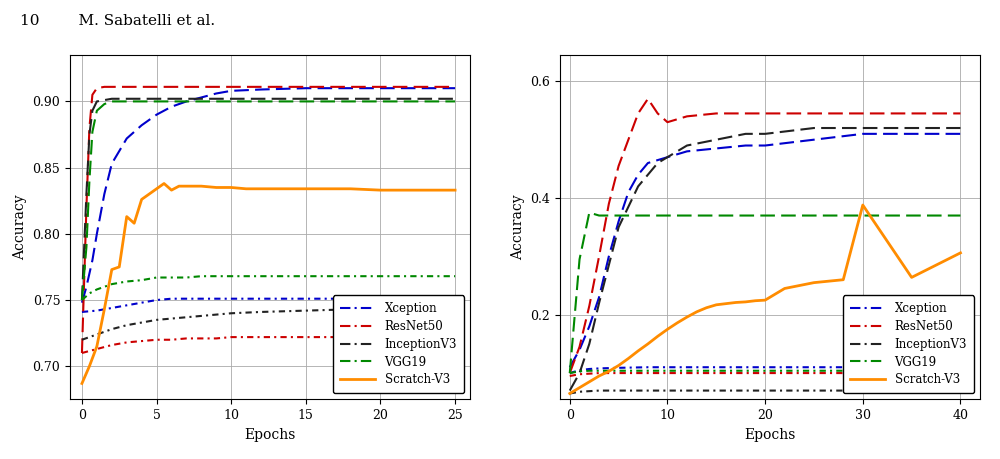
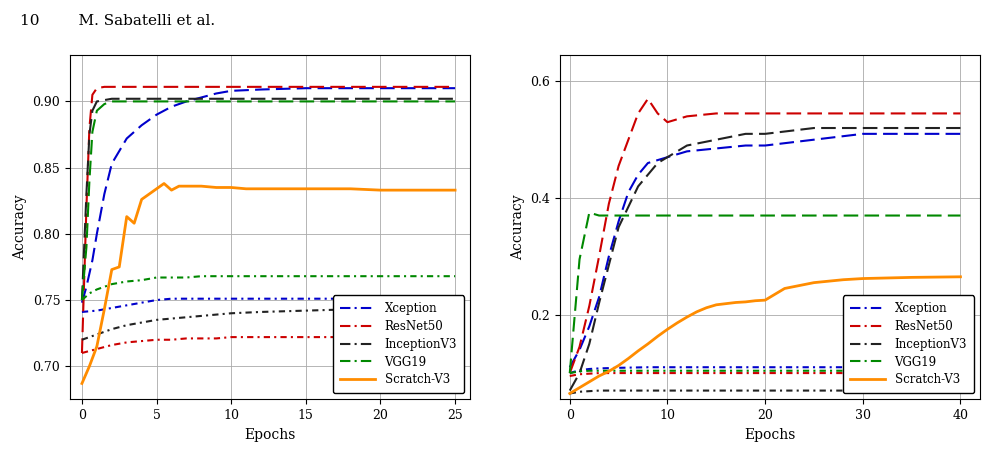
Scratch-V3/30: 0.388 -> 0.262
Scratch-V3/40: 0.306 -> 0.265
